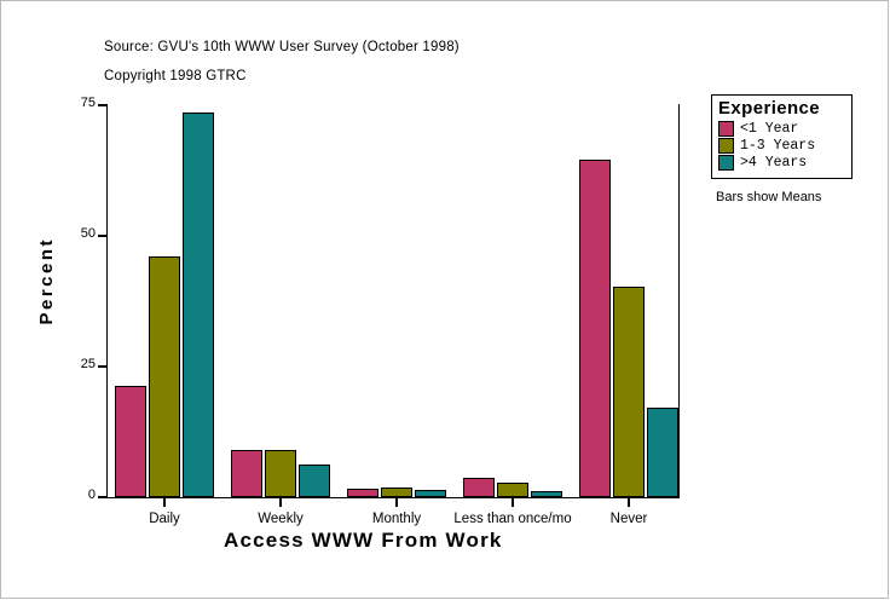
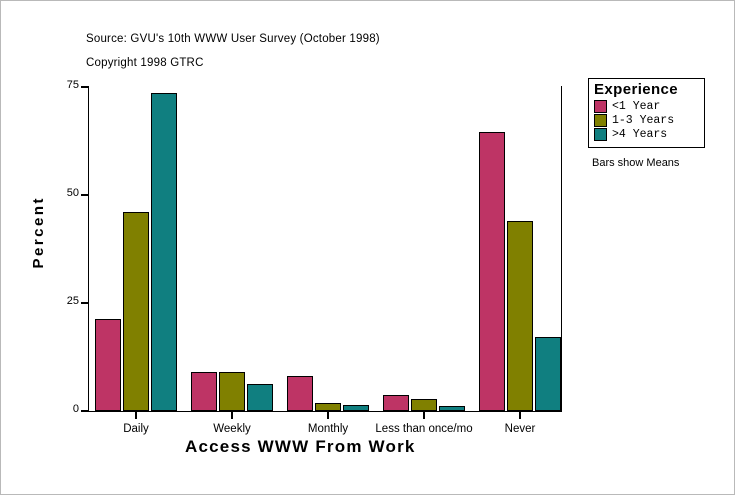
<1 Year/Monthly: 2 -> 8
1-3 Years/Never: 40 -> 44
